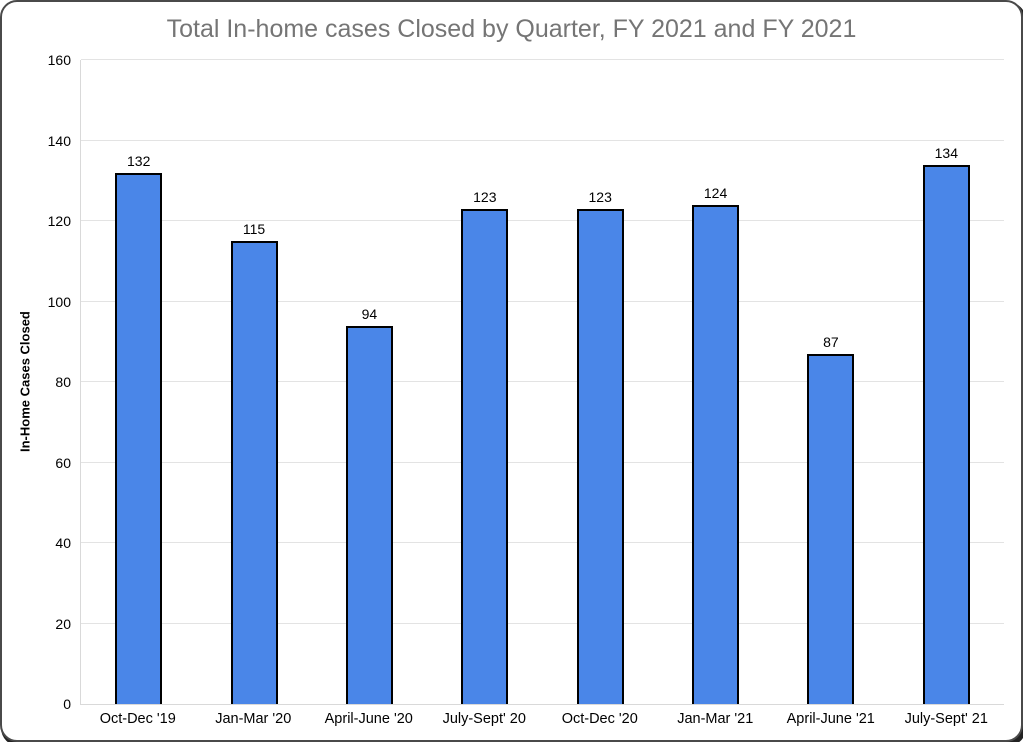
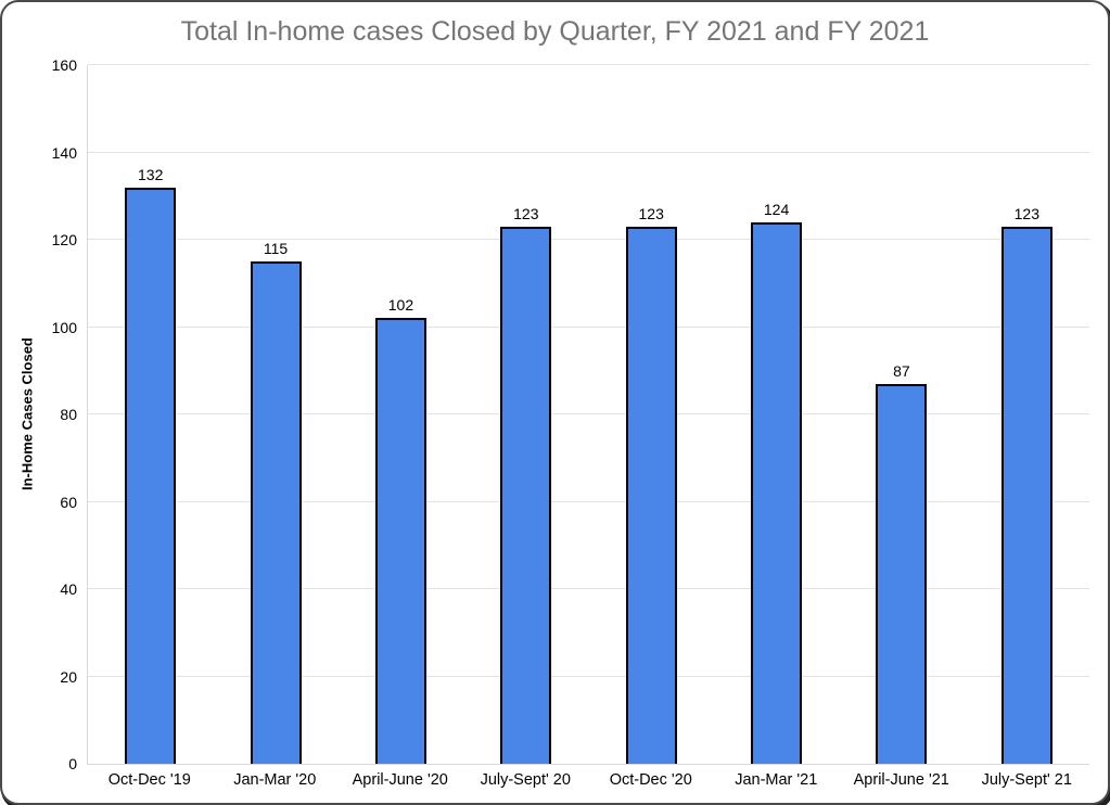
April-June '20: 94 -> 102
July-Sept' 21: 134 -> 123
